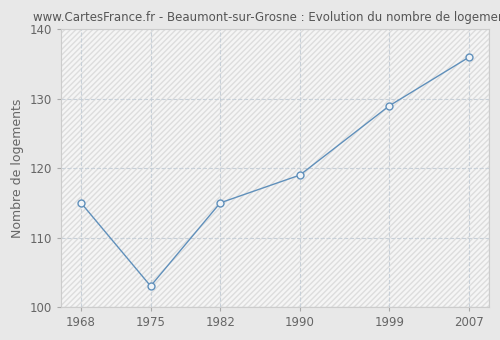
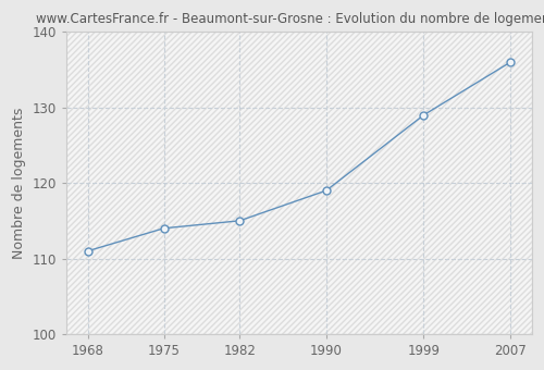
1968: 115 -> 111
1975: 103 -> 114
